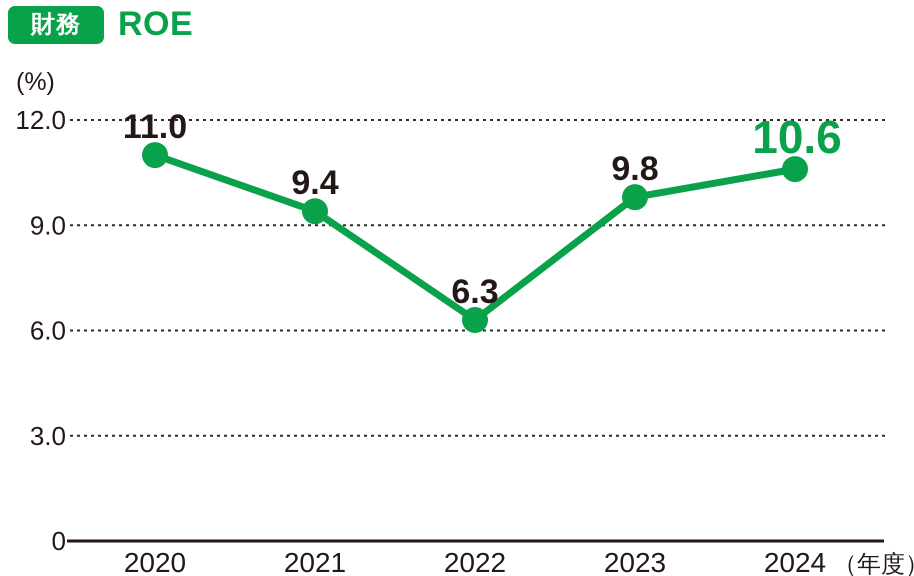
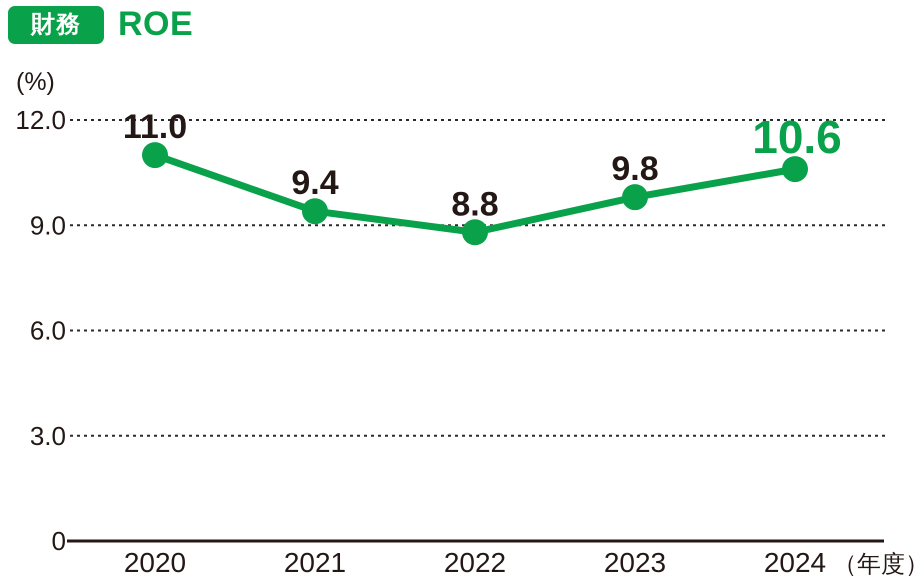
2022: 6.3 -> 8.8
